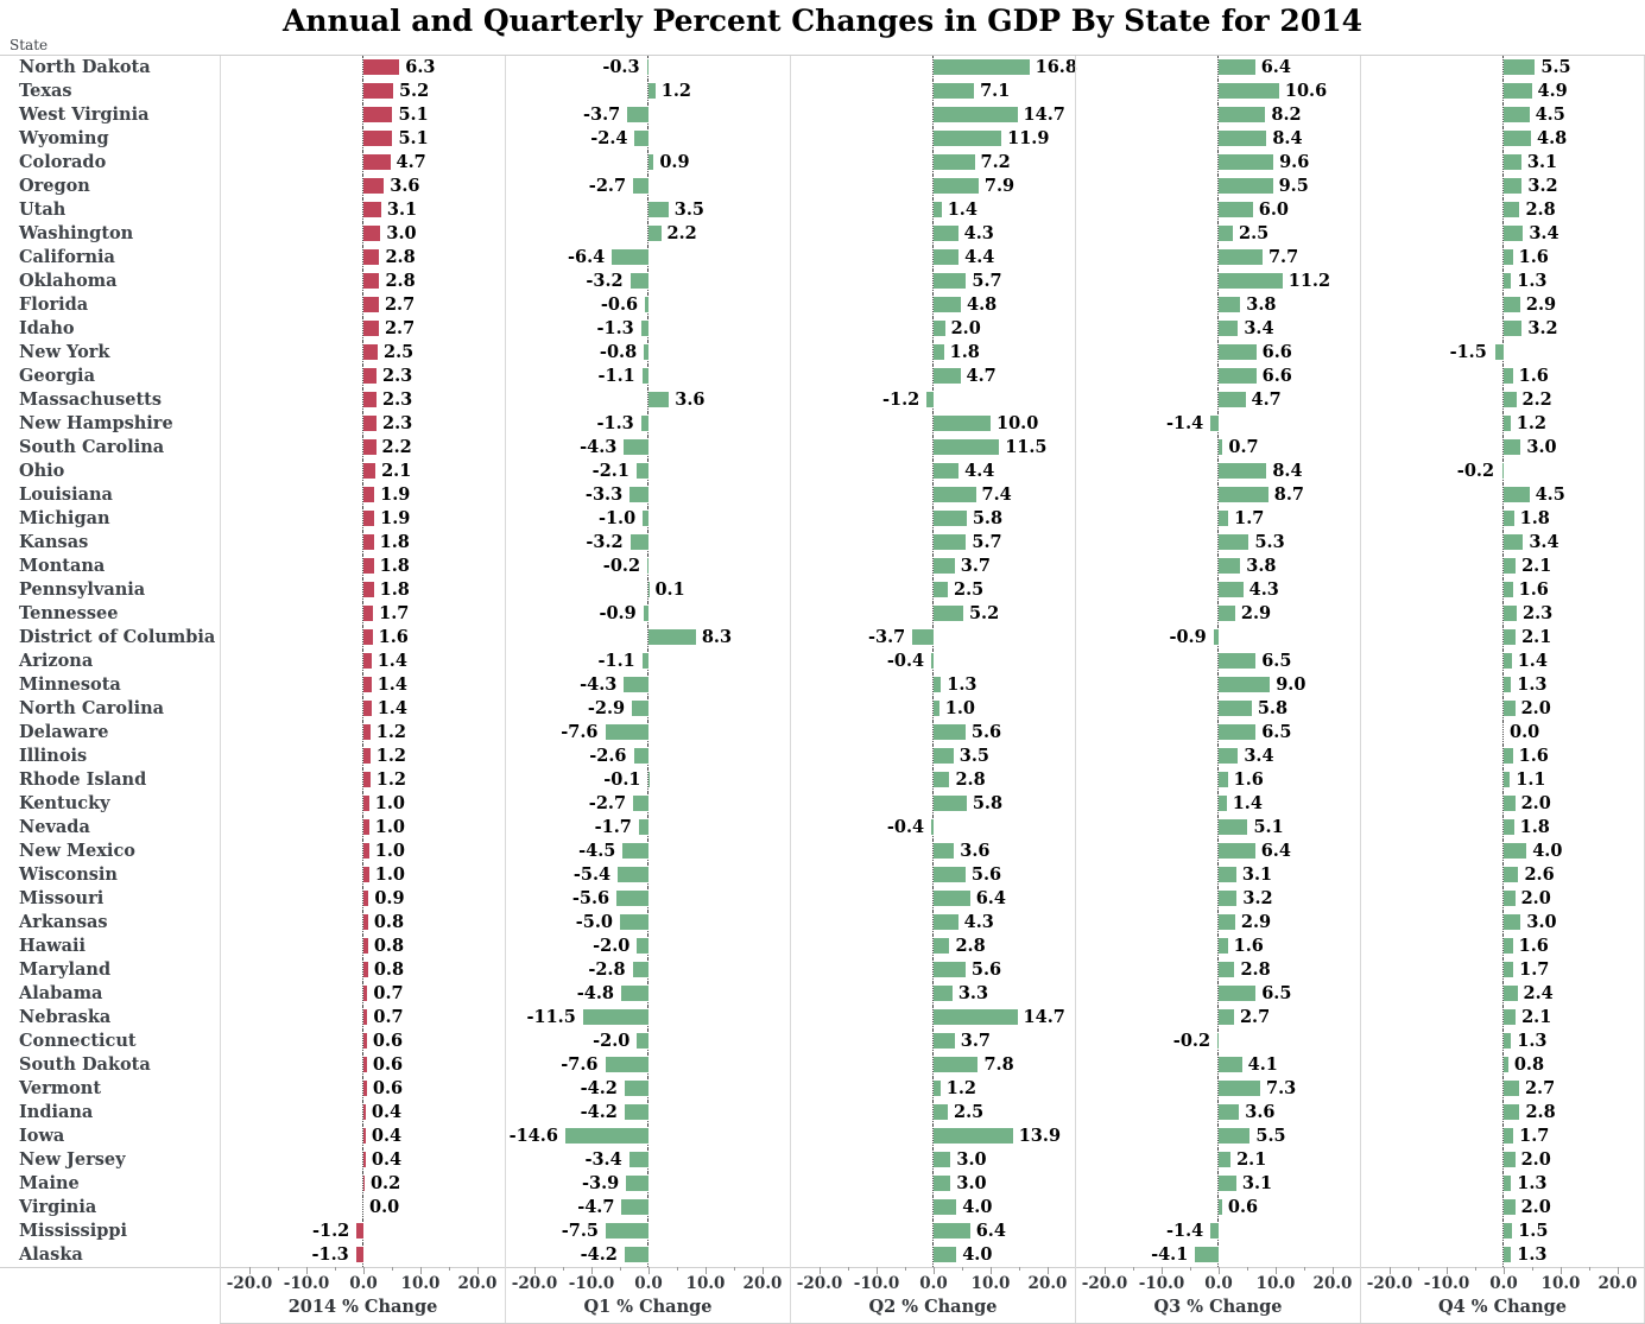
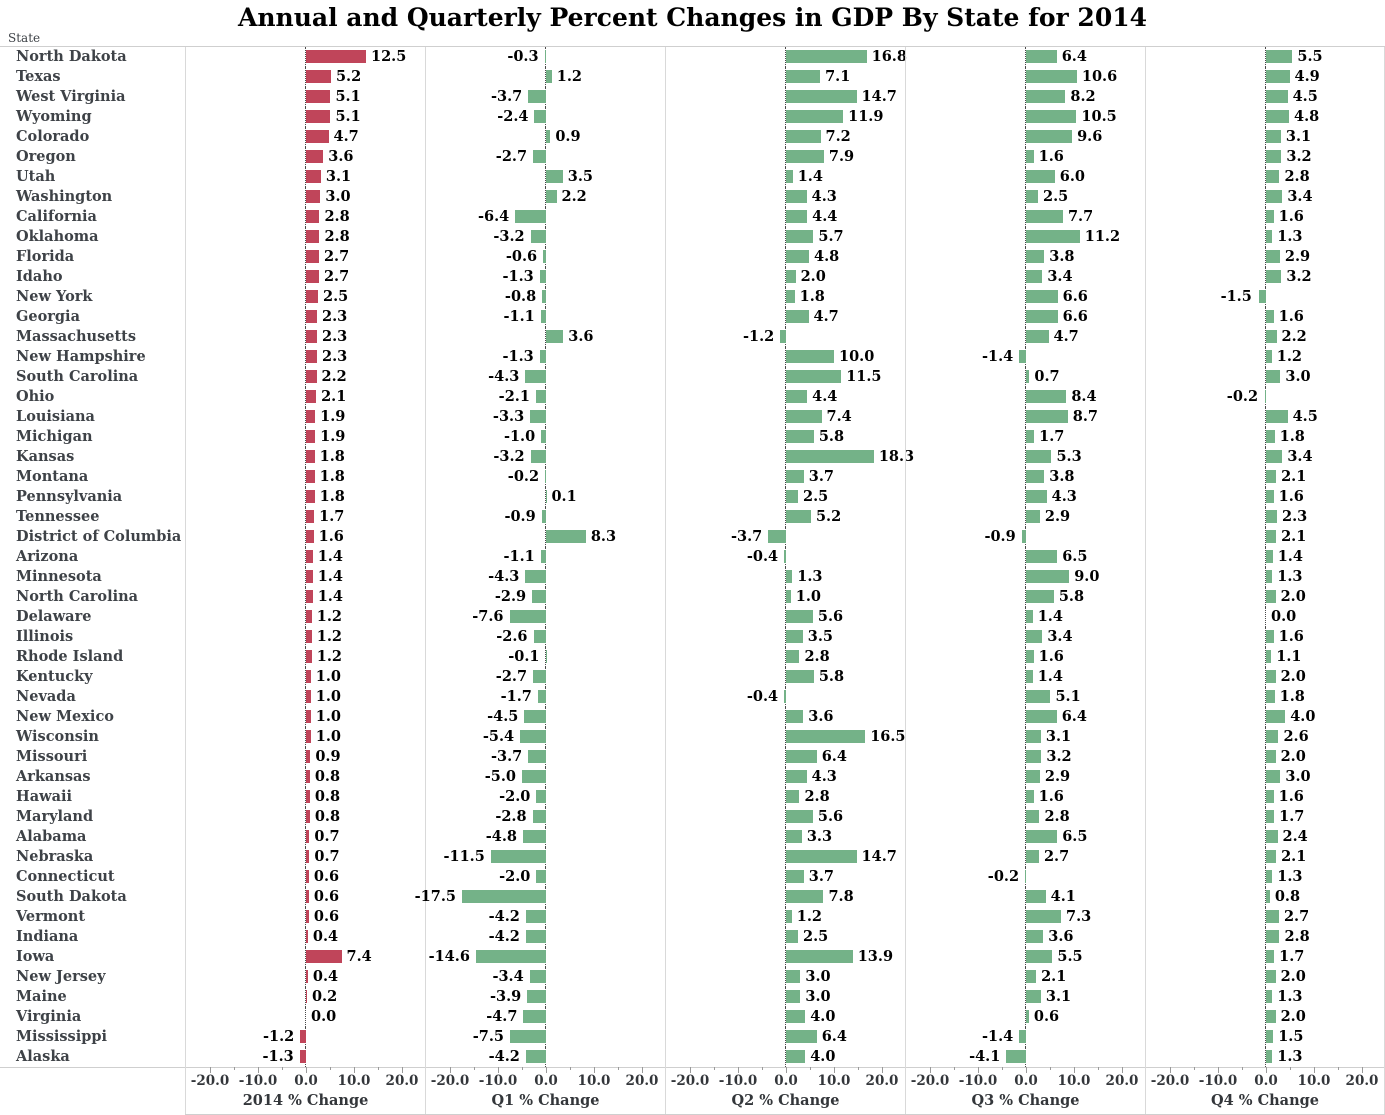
2014 % Change/North Dakota: 6.3 -> 12.5
Q3 % Change/Wyoming: 8.4 -> 10.5
Q3 % Change/Oregon: 9.5 -> 1.6
Q2 % Change/Kansas: 5.7 -> 18.3
Q3 % Change/Delaware: 6.5 -> 1.4
Q2 % Change/Wisconsin: 5.6 -> 16.5
Q1 % Change/Missouri: -5.6 -> -3.7
Q1 % Change/South Dakota: -7.6 -> -17.5
2014 % Change/Iowa: 0.4 -> 7.4
